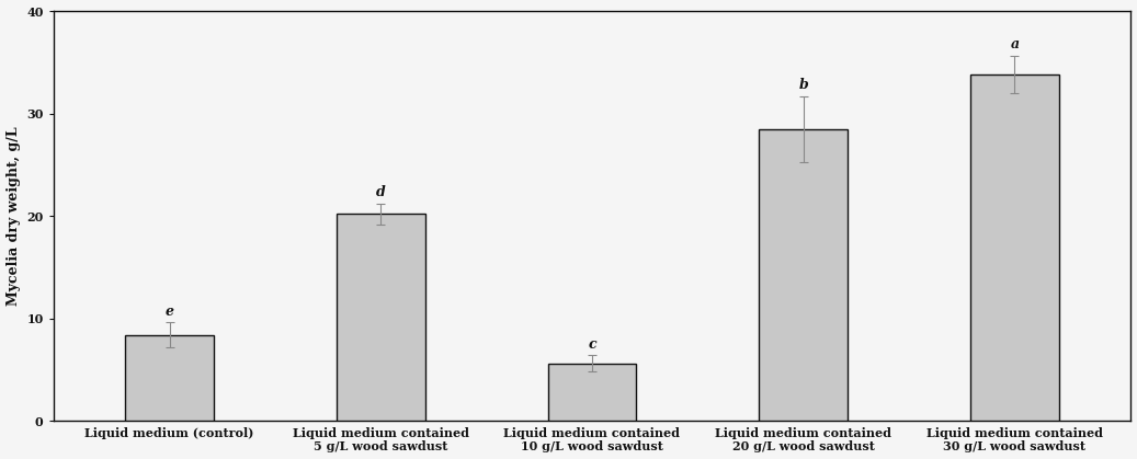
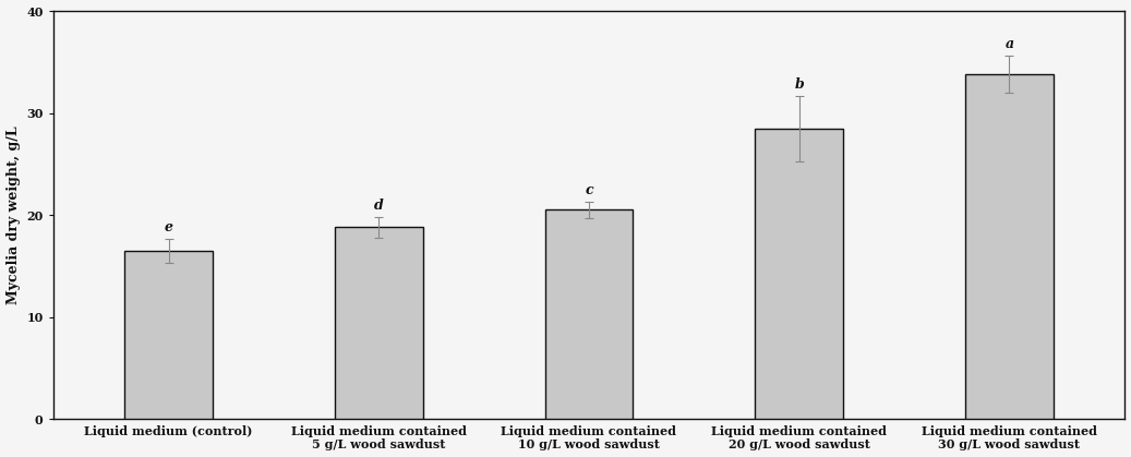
Liquid medium (control): 8.4 -> 16.5
Liquid medium contained 5 g/L wood sawdust: 20.2 -> 18.8
Liquid medium contained 10 g/L wood sawdust: 5.6 -> 20.5
